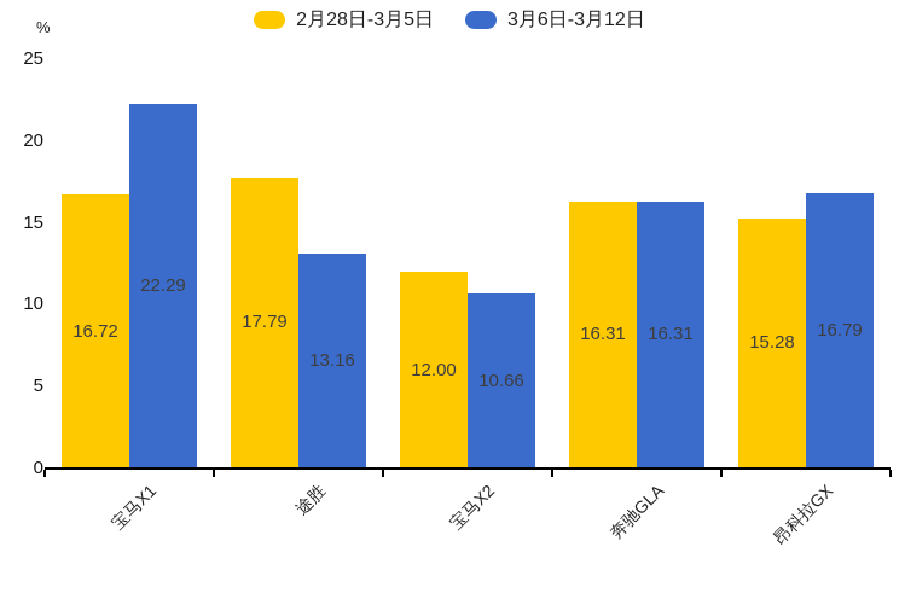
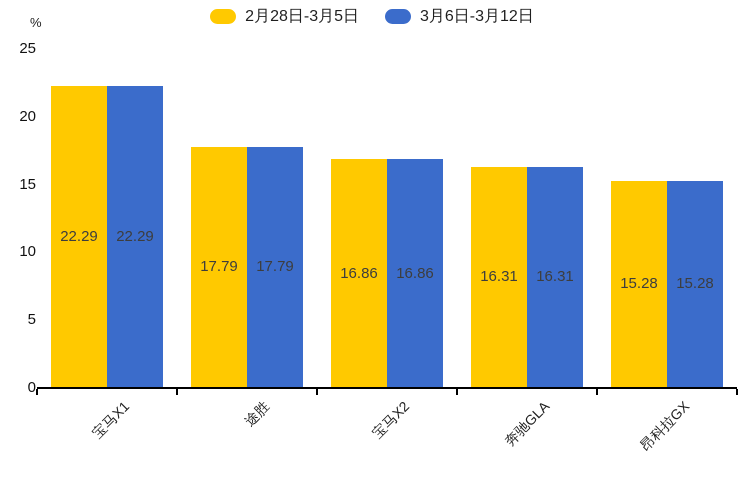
2月28日-3月5日/宝马X1: 16.72 -> 22.29
3月6日-3月12日/途胜: 13.16 -> 17.79
2月28日-3月5日/宝马X2: 12.00 -> 16.86
3月6日-3月12日/宝马X2: 10.66 -> 16.86
3月6日-3月12日/昂科拉GX: 16.79 -> 15.28
